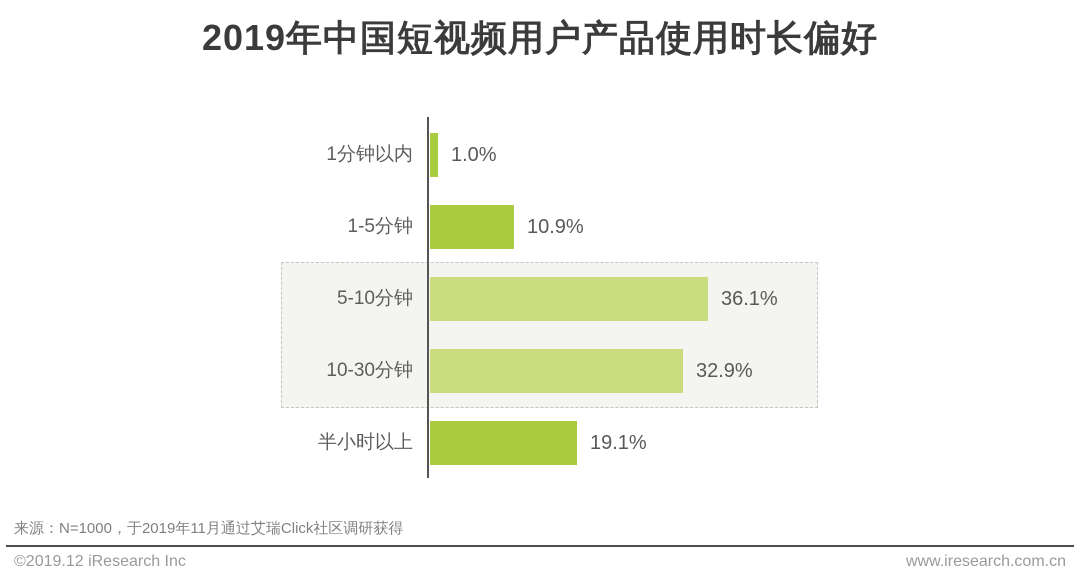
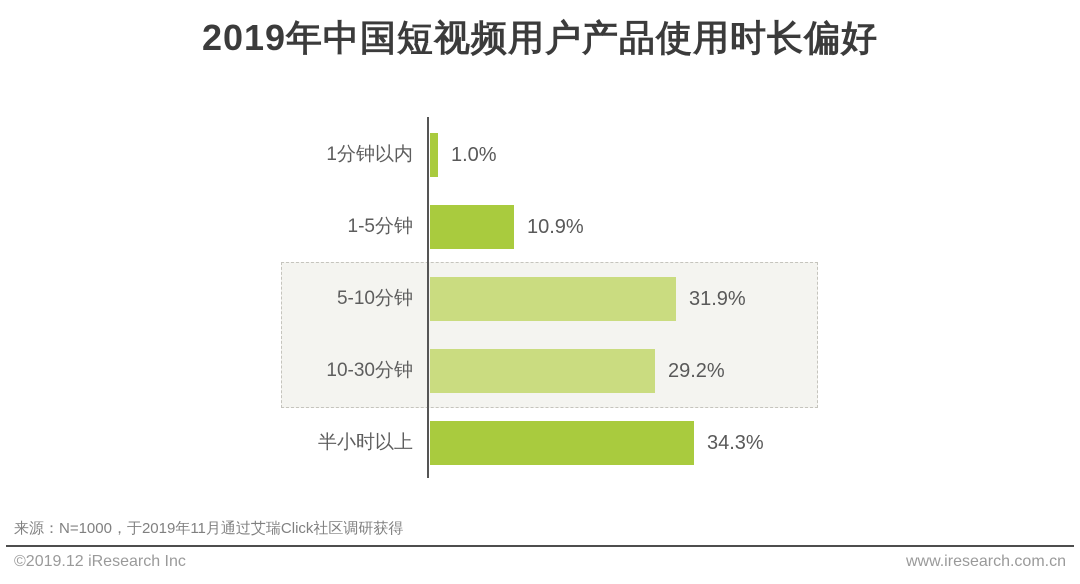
5-10分钟: 36.1% -> 31.9%
10-30分钟: 32.9% -> 29.2%
半小时以上: 19.1% -> 34.3%
